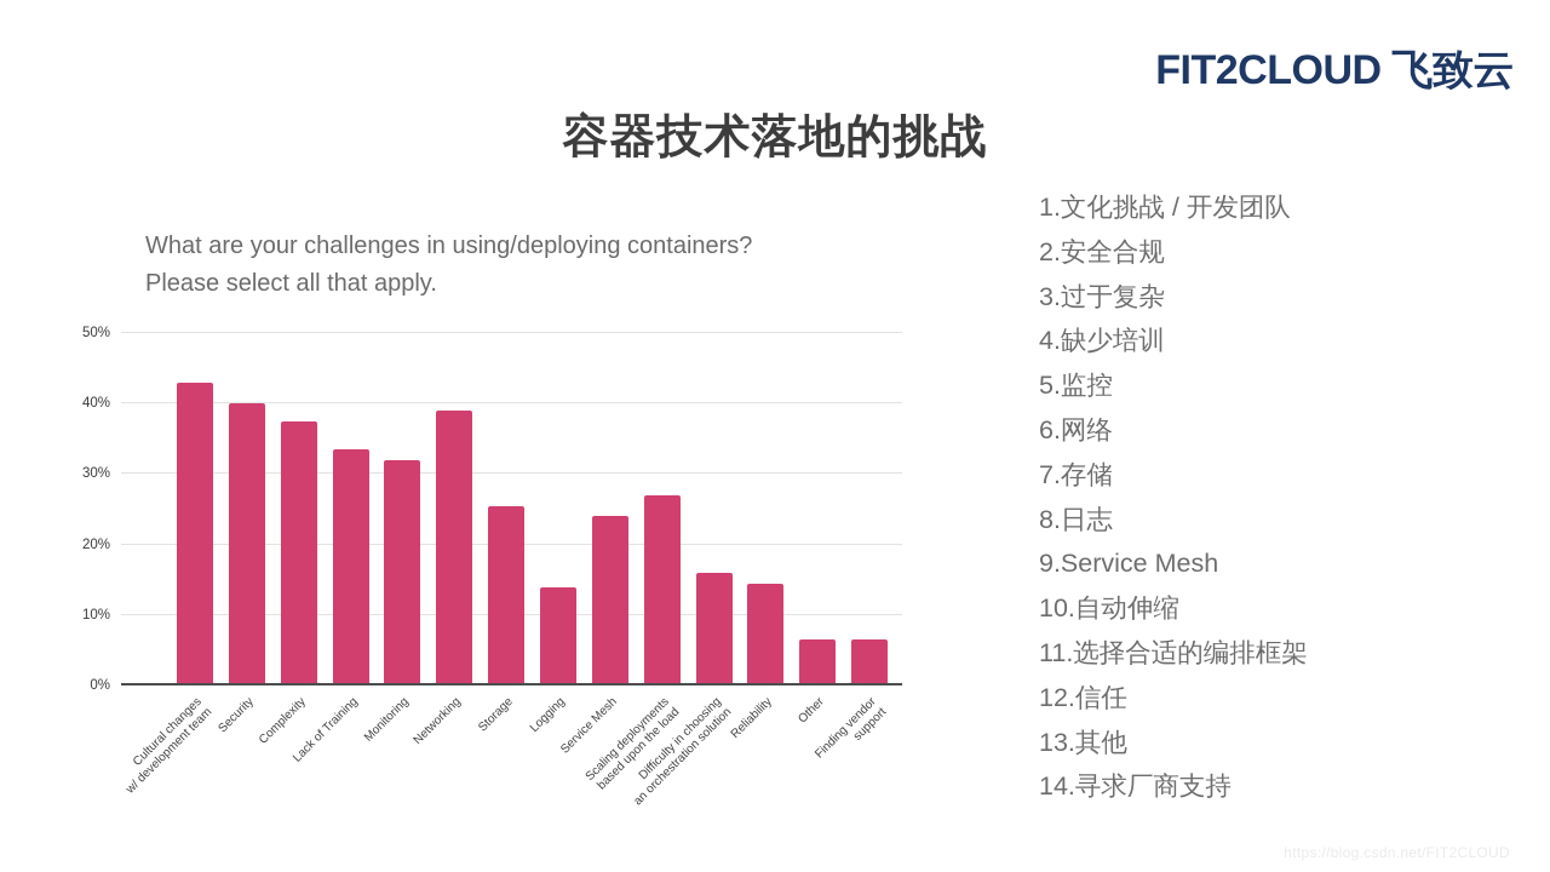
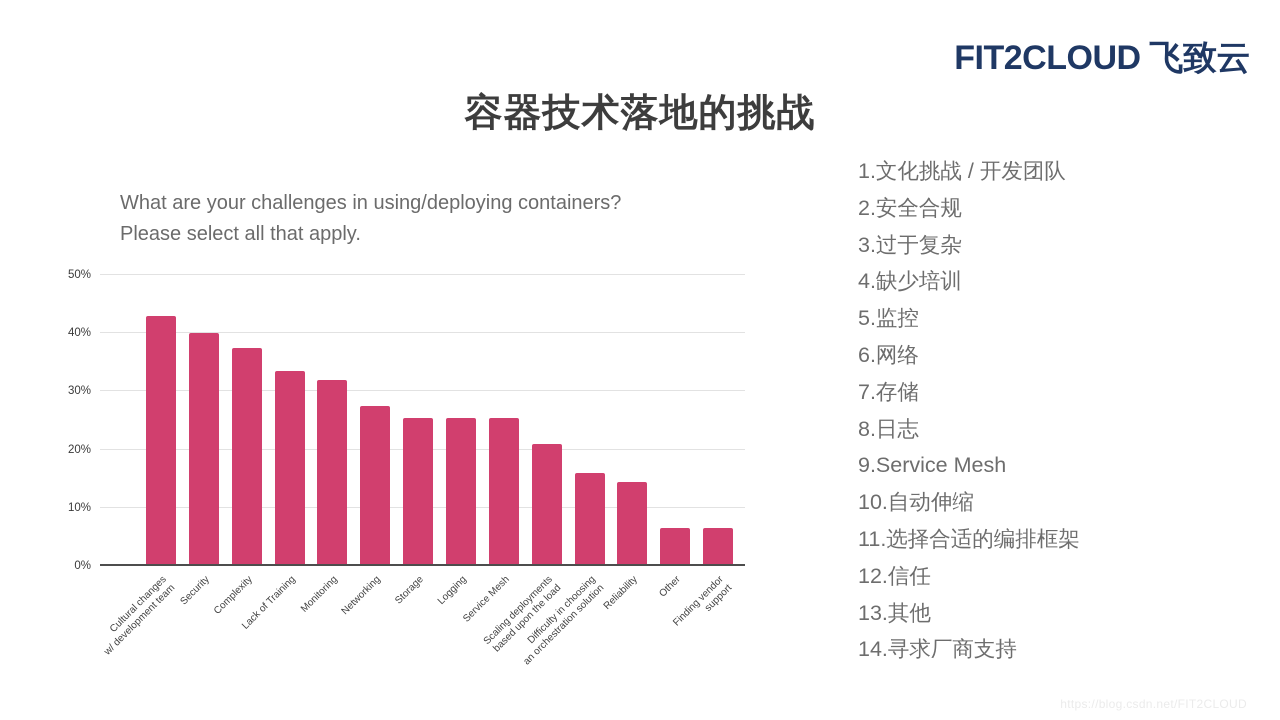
Networking: 39% -> 28%
Logging: 14% -> 26%
Service Mesh: 24% -> 26%
Scaling deployments based upon the load: 27% -> 21%
